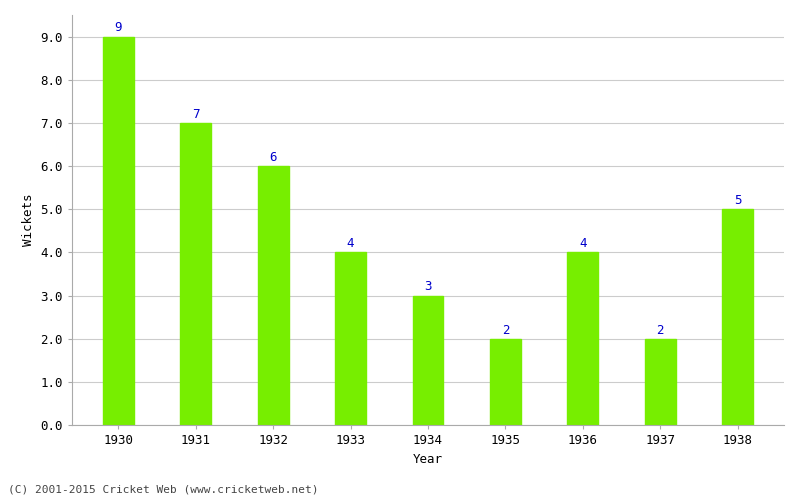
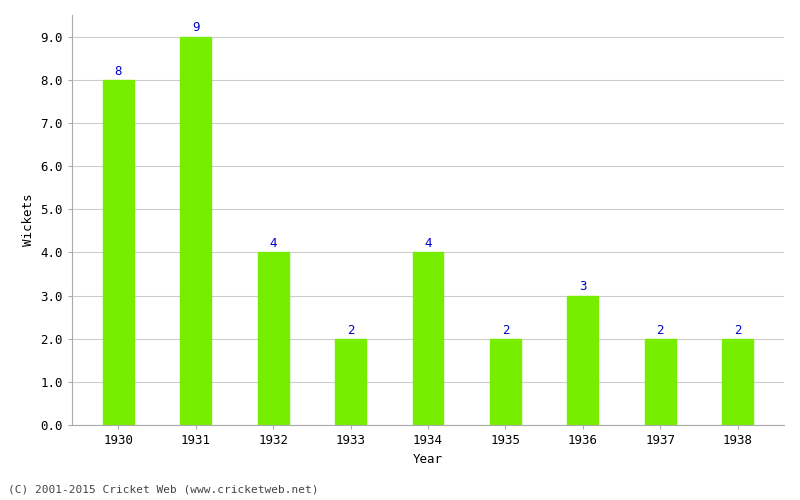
1930: 9 -> 8
1931: 7 -> 9
1932: 6 -> 4
1933: 4 -> 2
1934: 3 -> 4
1936: 4 -> 3
1938: 5 -> 2
